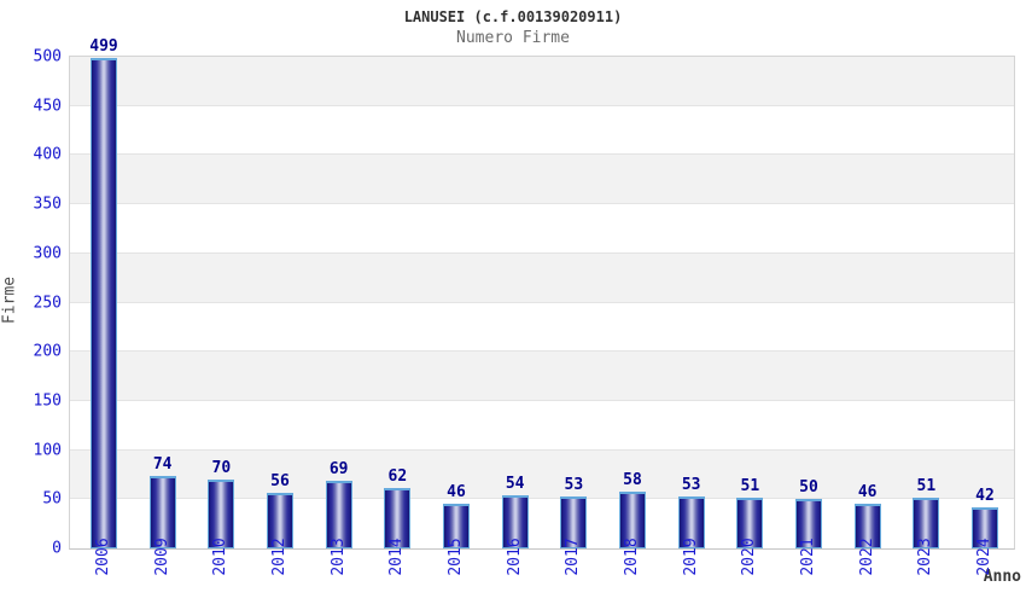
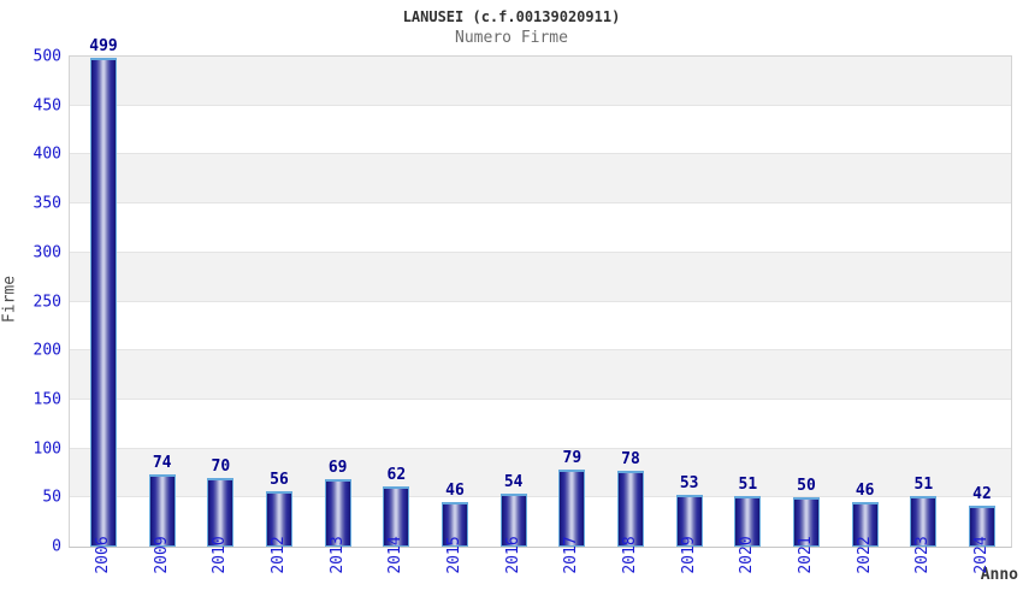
2017: 53 -> 79
2018: 58 -> 78
